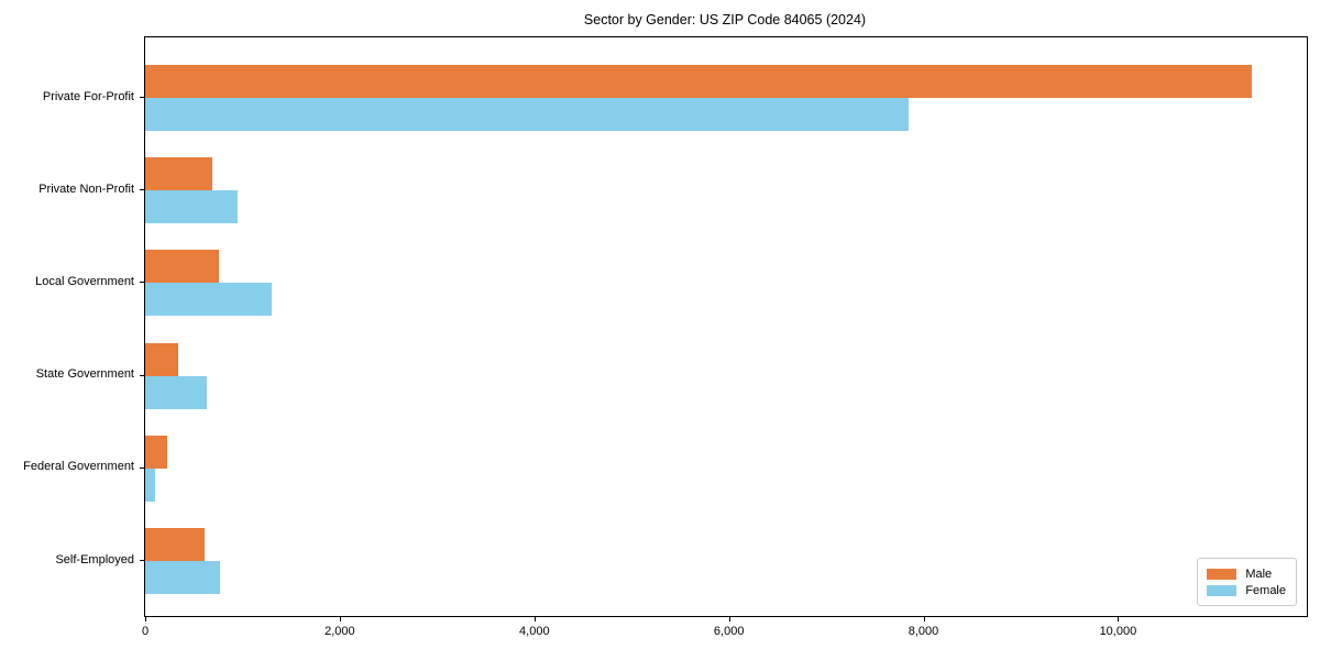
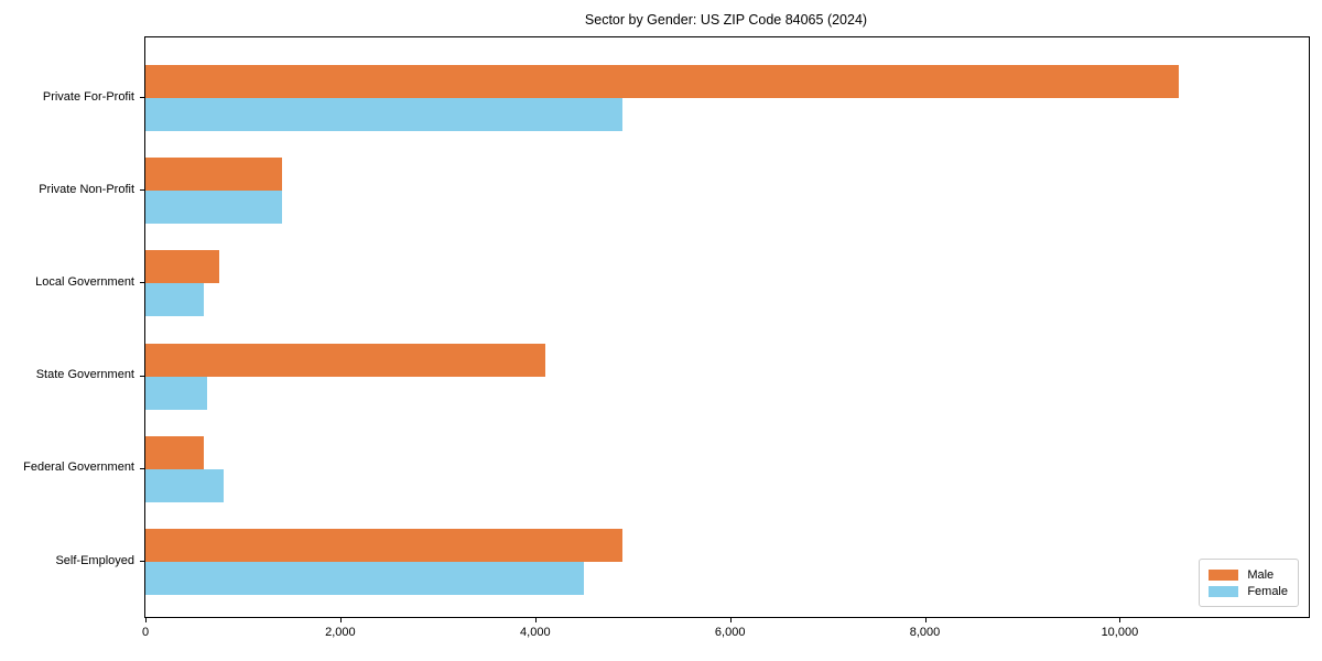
Male/Private For-Profit: 11400 -> 10600
Female/Private For-Profit: 7800 -> 4900
Male/Private Non-Profit: 700 -> 1400
Female/Private Non-Profit: 1000 -> 1400
Female/Local Government: 1300 -> 600
Male/State Government: 300 -> 4100
Male/Federal Government: 200 -> 600
Female/Federal Government: 100 -> 800
Male/Self-Employed: 600 -> 4900
Female/Self-Employed: 800 -> 4500
